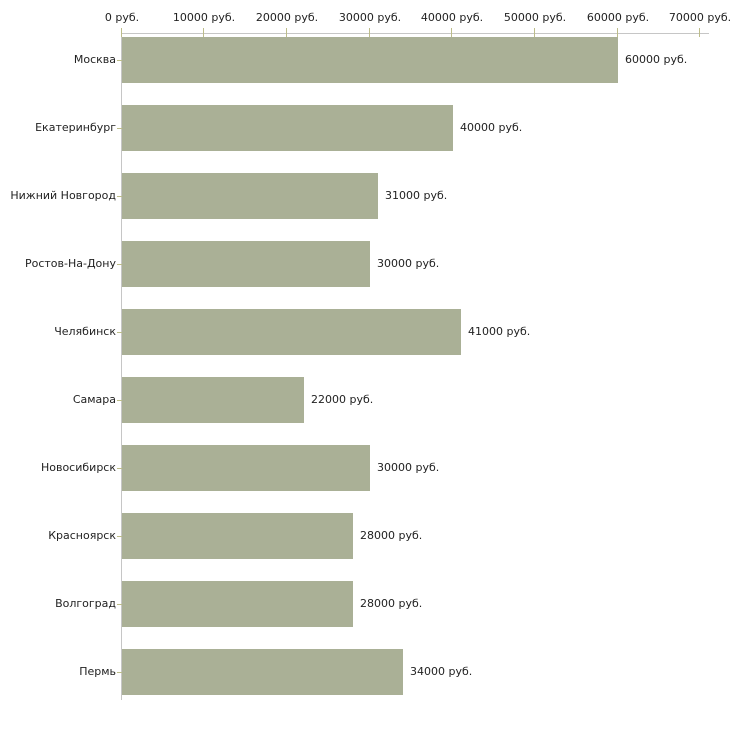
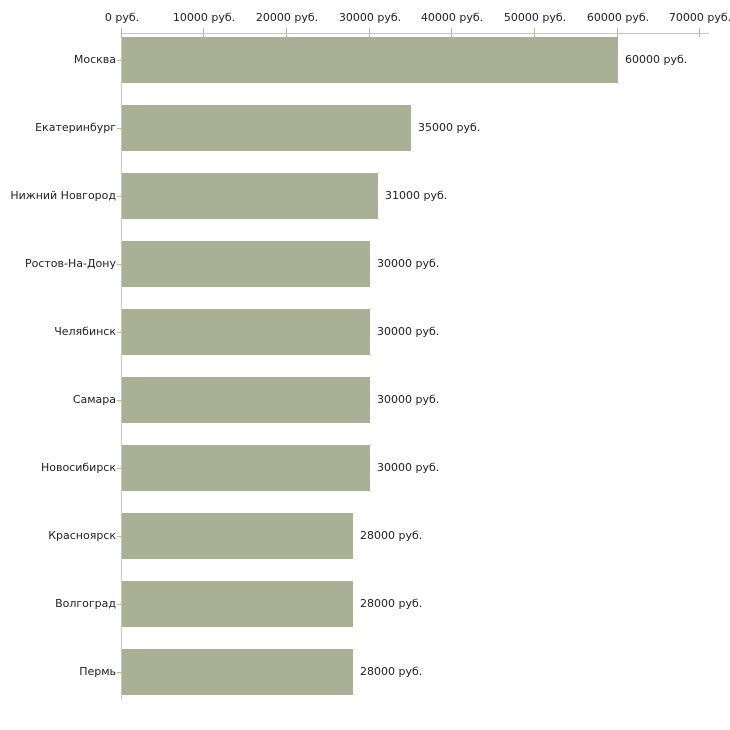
Екатеринбург: 40000 -> 35000
Челябинск: 41000 -> 30000
Самара: 22000 -> 30000
Пермь: 34000 -> 28000
